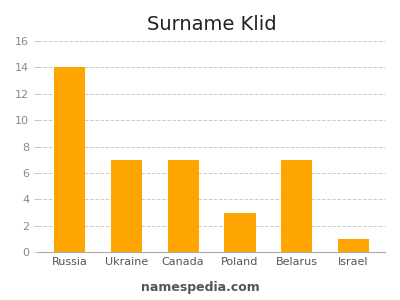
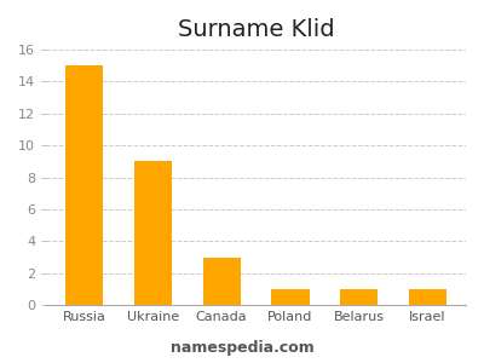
Russia: 14 -> 15
Ukraine: 7 -> 9
Canada: 7 -> 3
Poland: 3 -> 1
Belarus: 7 -> 1
